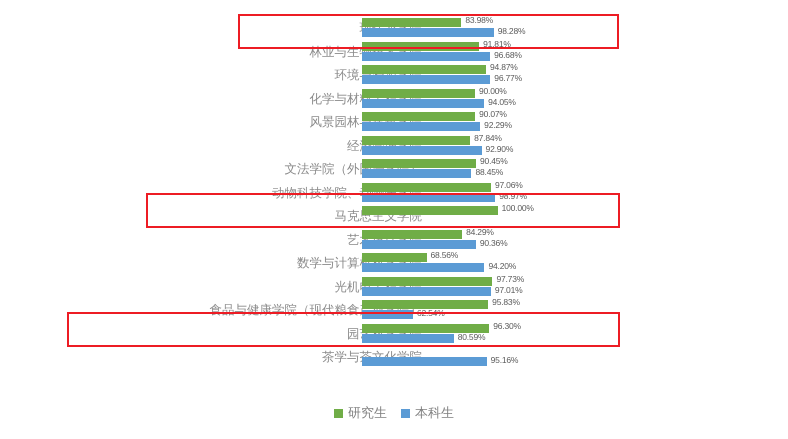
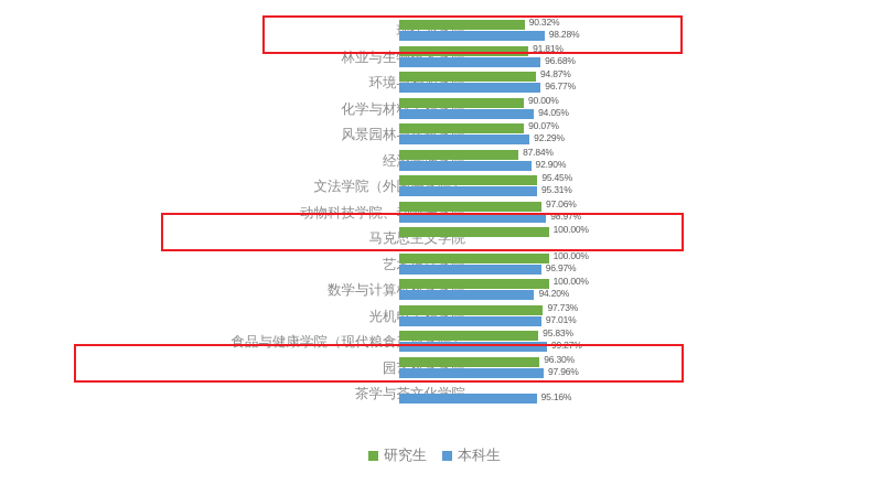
研究生/现代农学院: 83.98% -> 90.32%
研究生/文法学院（外国语学院）: 90.45% -> 95.45%
本科生/文法学院（外国语学院）: 88.45% -> 95.31%
研究生/艺术设计学院: 84.29% -> 100.00%
本科生/艺术设计学院: 90.36% -> 96.97%
研究生/数学与计算机科学学院: 68.56% -> 100.00%
本科生/食品与健康学院（现代粮食产业学院）: 62.54% -> 99.27%
本科生/园艺科学学院: 80.59% -> 97.96%
